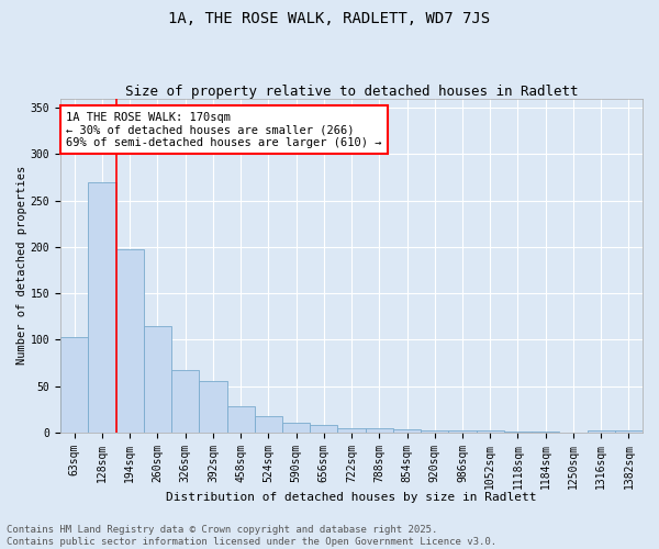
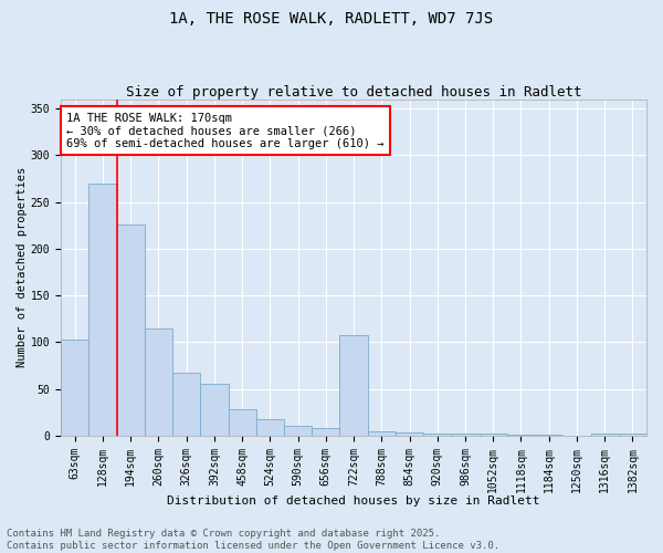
194sqm: 197 -> 226
722sqm: 5 -> 108
